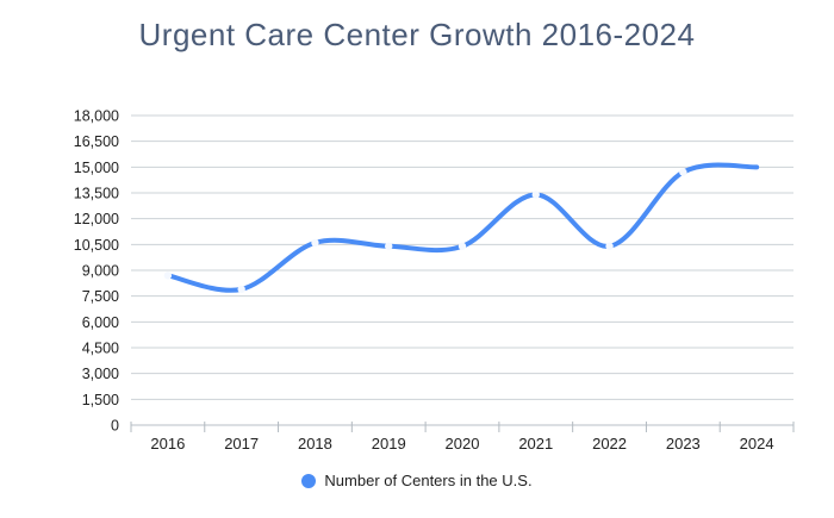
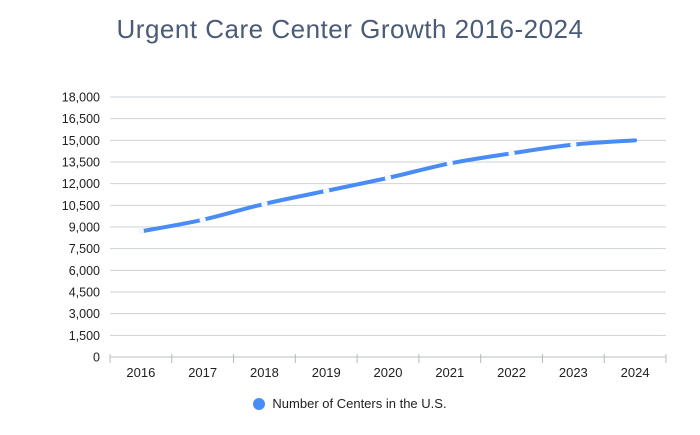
2017: 7900 -> 9500
2019: 10400 -> 11500
2020: 10400 -> 12400
2022: 10400 -> 14100
